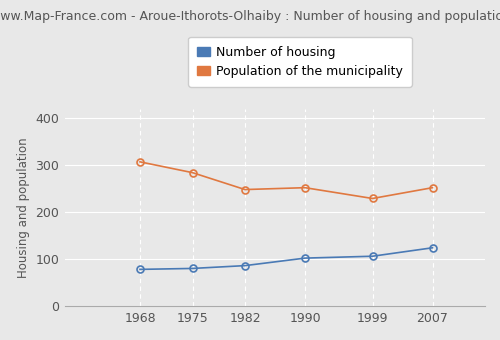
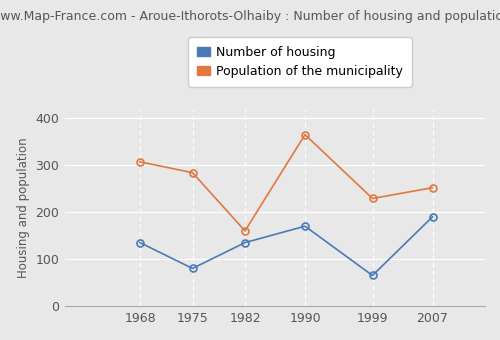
Number of housing/1968: 78 -> 135
Number of housing/1982: 86 -> 135
Population of the municipality/1982: 248 -> 160
Number of housing/1990: 102 -> 170
Population of the municipality/1990: 252 -> 365
Number of housing/1999: 106 -> 65
Number of housing/2007: 124 -> 190
